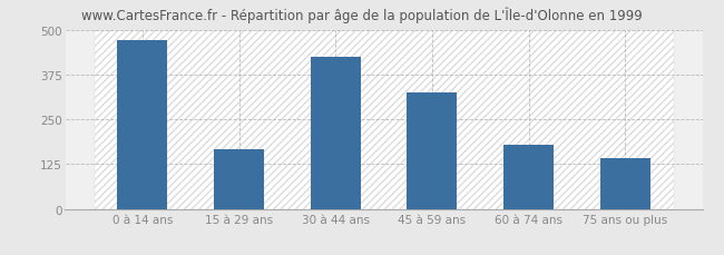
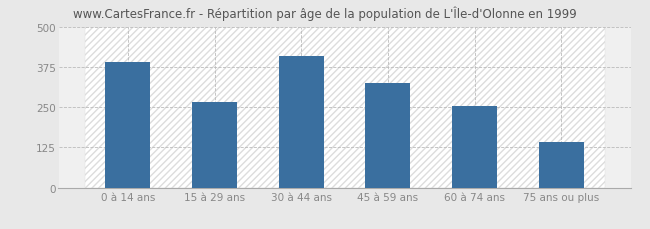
0 à 14 ans: 470 -> 390
15 à 29 ans: 165 -> 265
30 à 44 ans: 425 -> 408
60 à 74 ans: 180 -> 252
